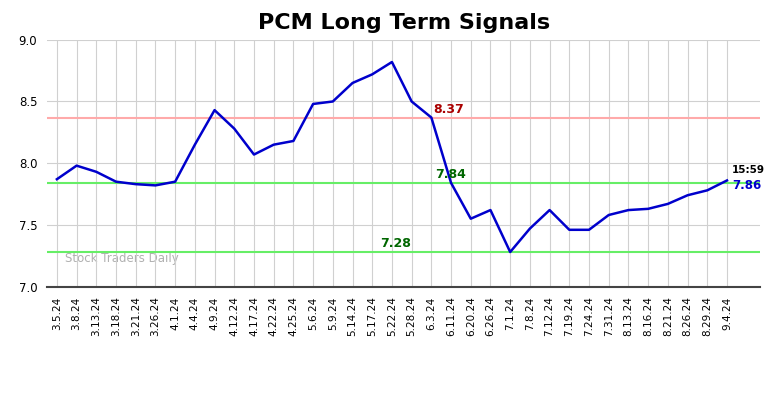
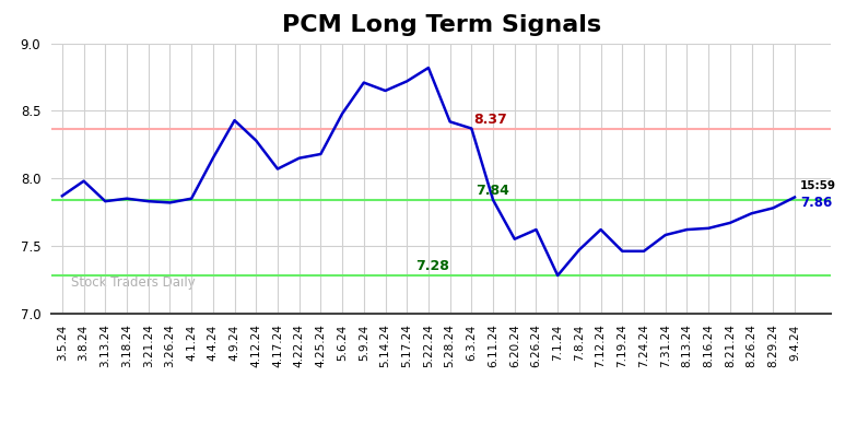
3.13.24: 7.93 -> 7.83
5.9.24: 8.50 -> 8.71
5.28.24: 8.50 -> 8.42
